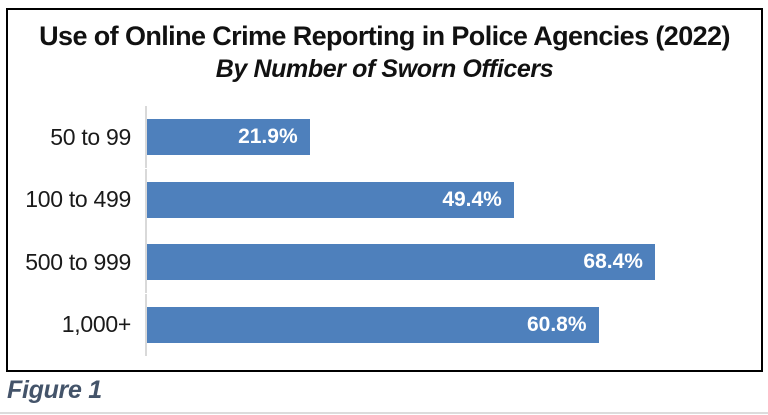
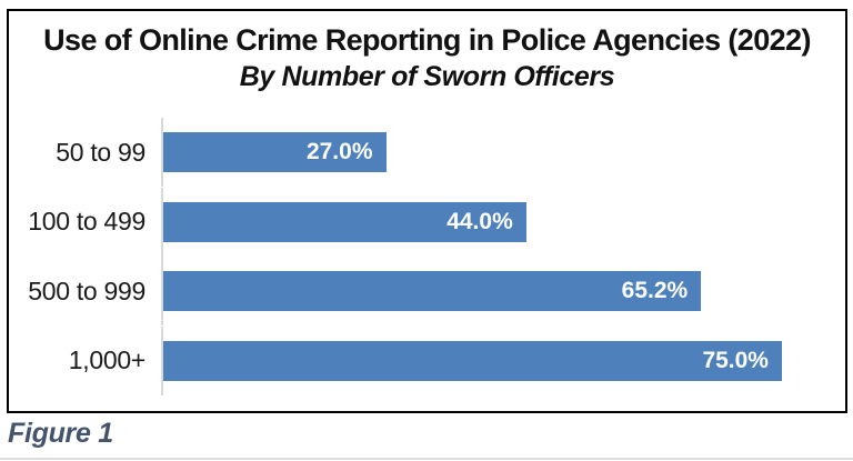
50 to 99: 21.9% -> 27.0%
100 to 499: 49.4% -> 44.0%
500 to 999: 68.4% -> 65.2%
1,000+: 60.8% -> 75.0%
